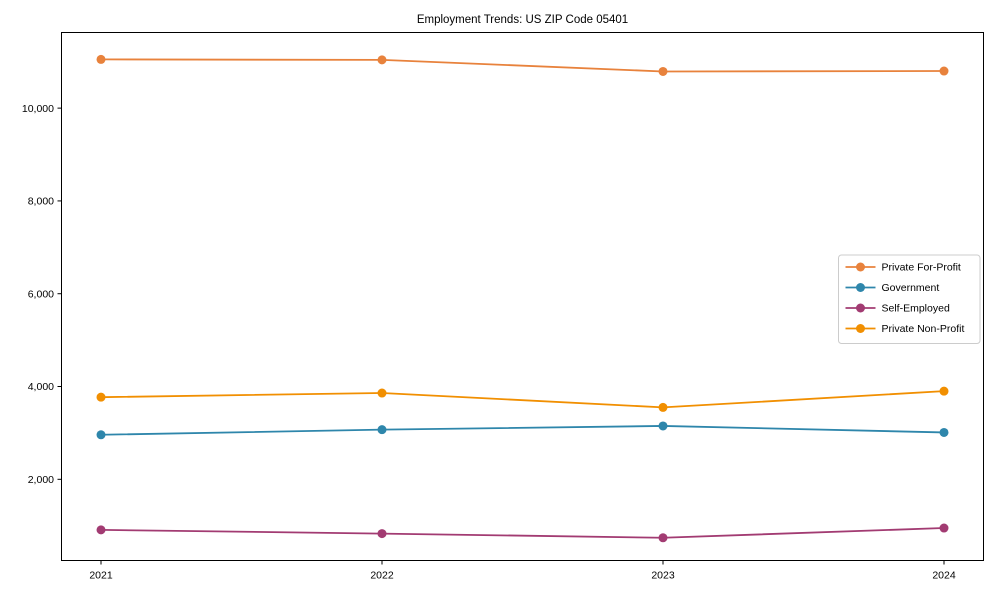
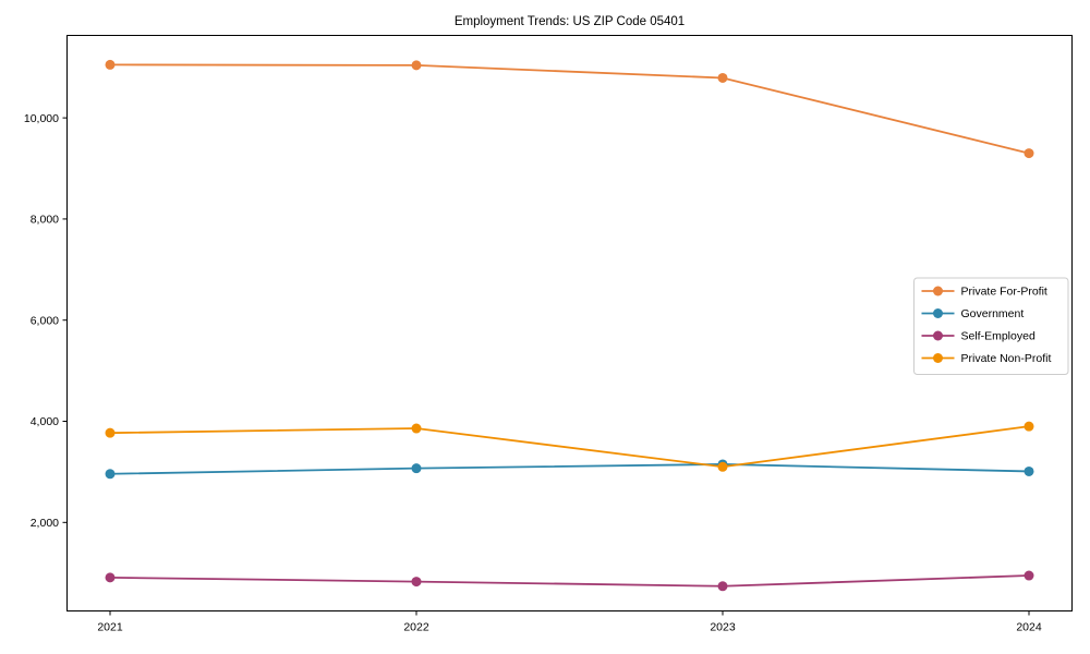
Private Non-Profit/2023: 3600 -> 3100
Private For-Profit/2024: 10800 -> 9300
